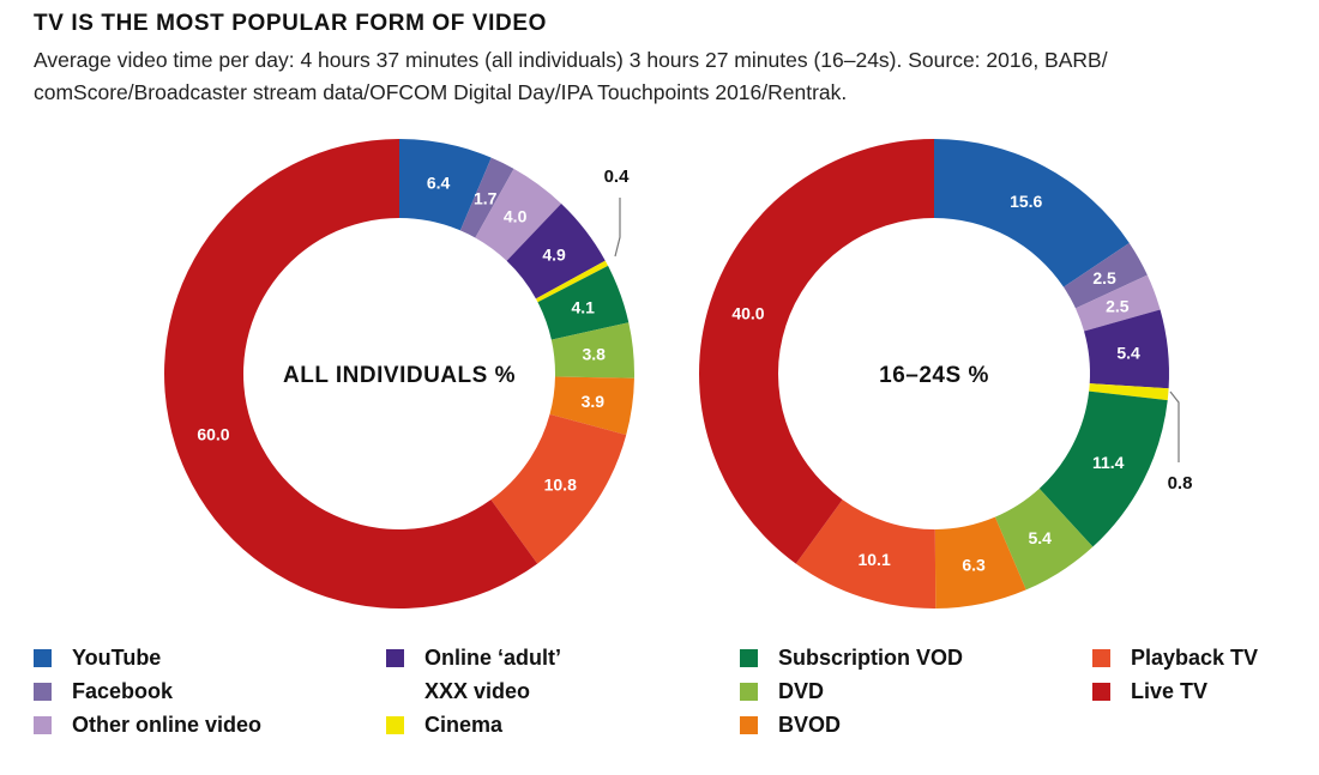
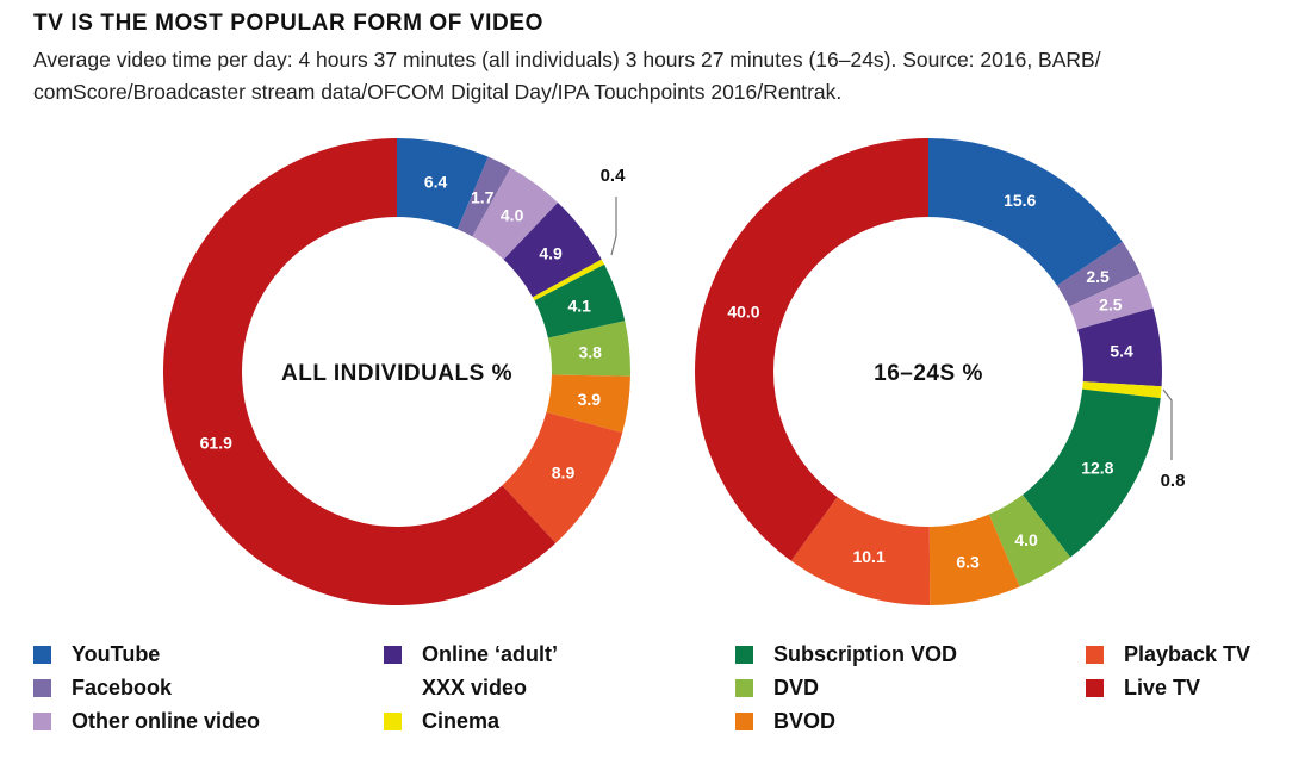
ALL INDIVIDUALS %/Playback TV: 10.8 -> 8.9
ALL INDIVIDUALS %/Live TV: 60.0 -> 61.9
16–24S %/Subscription VOD: 11.4 -> 12.8
16–24S %/DVD: 5.4 -> 4.0
